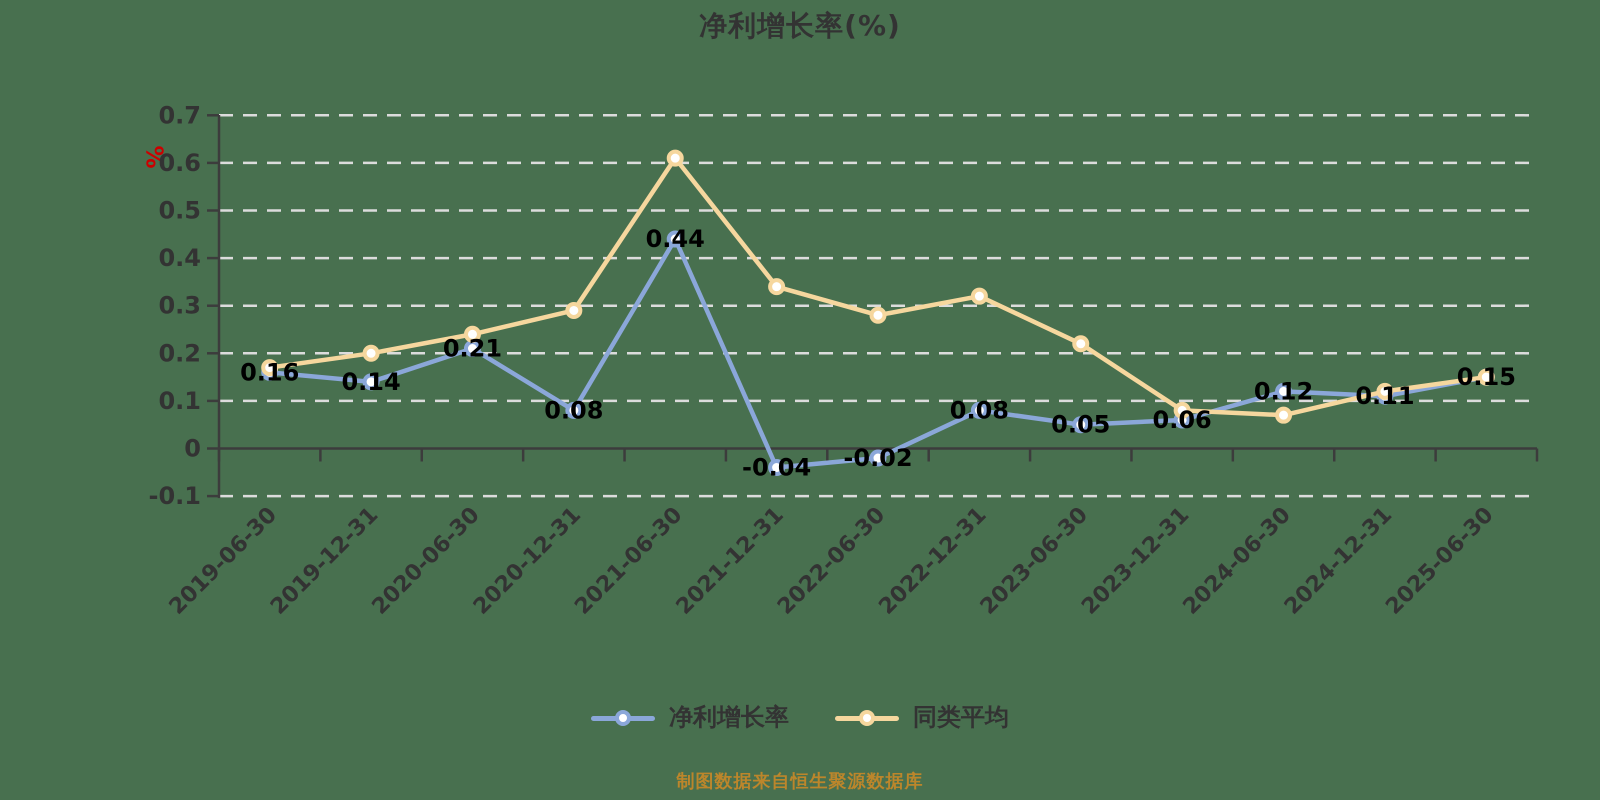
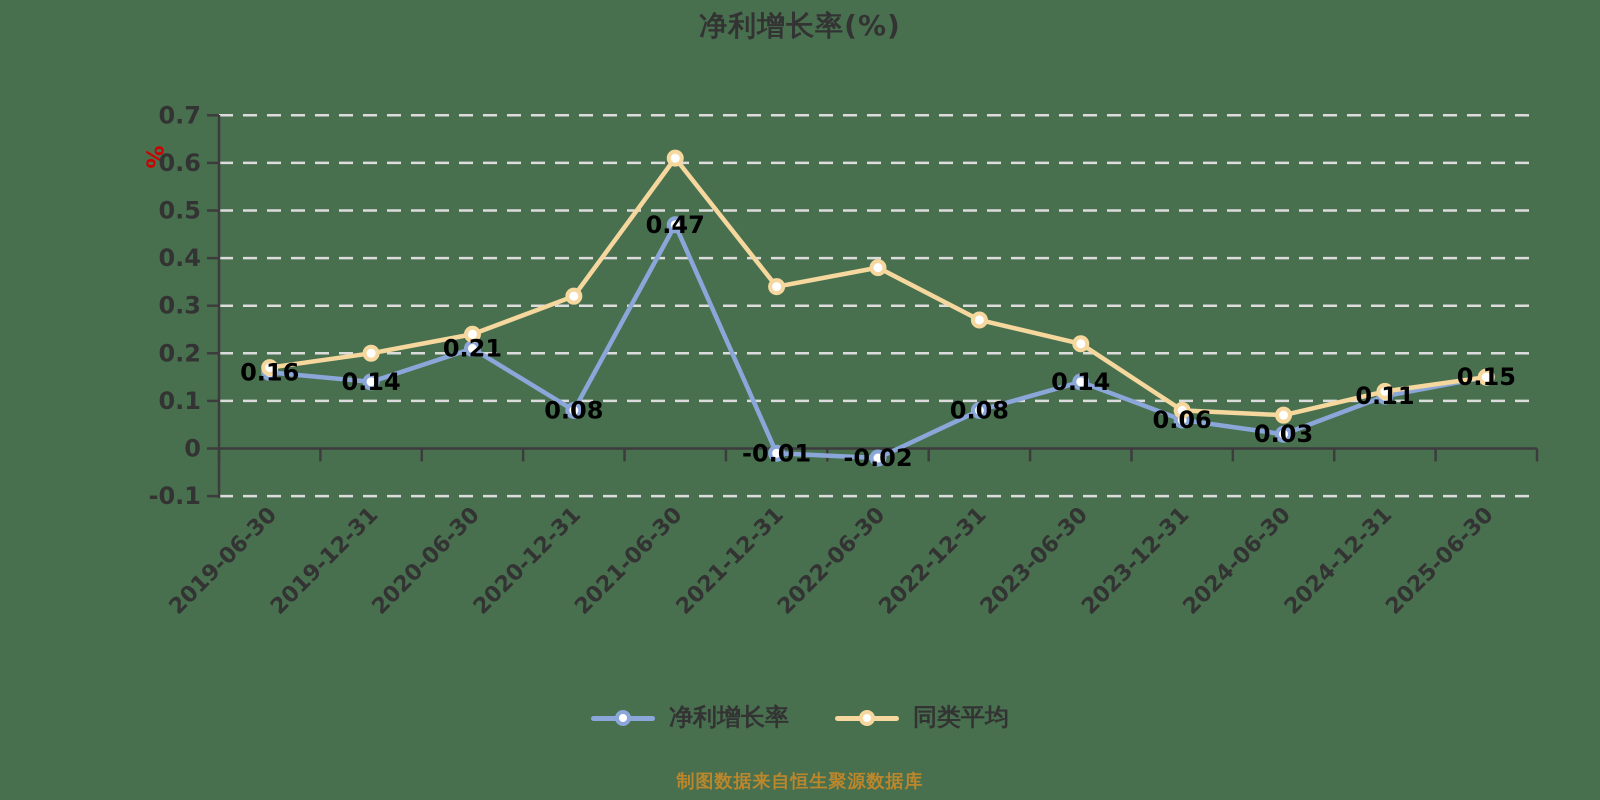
同类平均/2020-12-31: 0.29 -> 0.32
净利增长率/2021-06-30: 0.44 -> 0.47
净利增长率/2021-12-31: -0.04 -> -0.01
同类平均/2022-06-30: 0.28 -> 0.38
同类平均/2022-12-31: 0.32 -> 0.27
净利增长率/2023-06-30: 0.05 -> 0.14
净利增长率/2024-06-30: 0.12 -> 0.03
